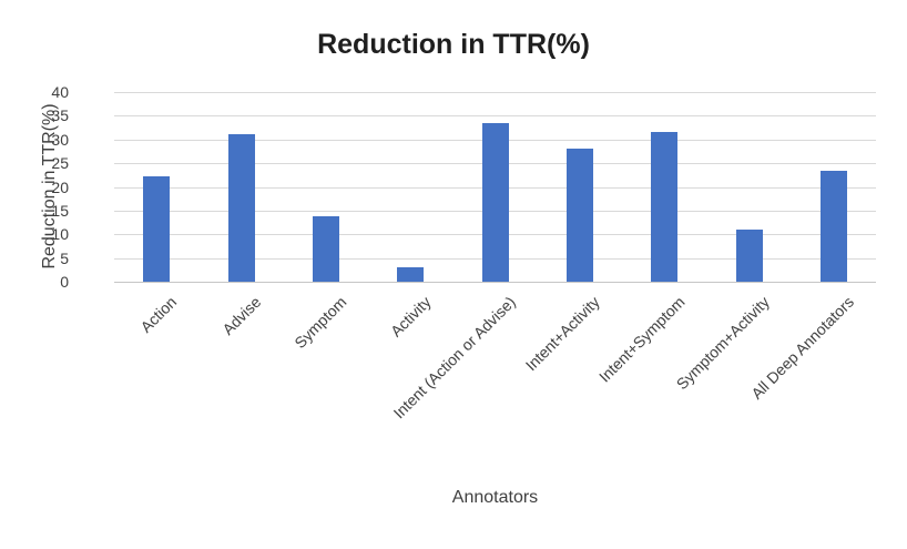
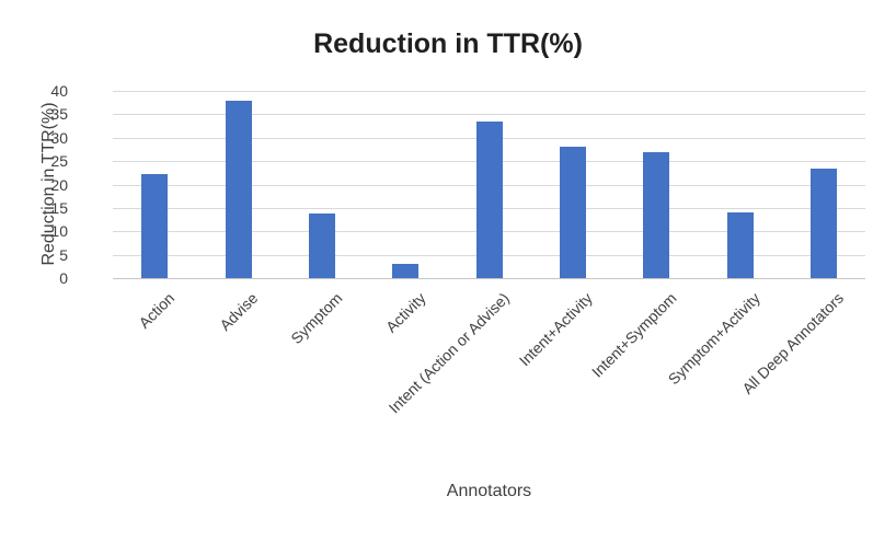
Advise: 31 -> 38
Intent+Symptom: 32 -> 27
Symptom+Activity: 11 -> 14
